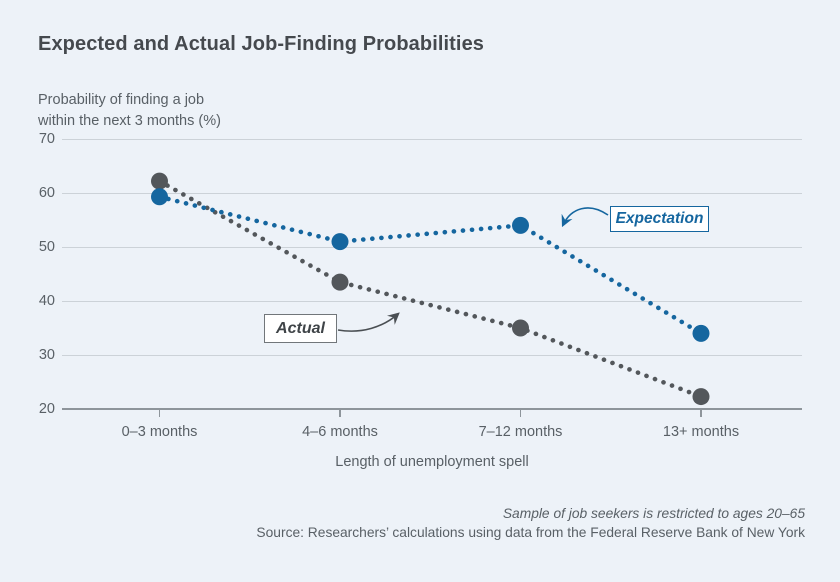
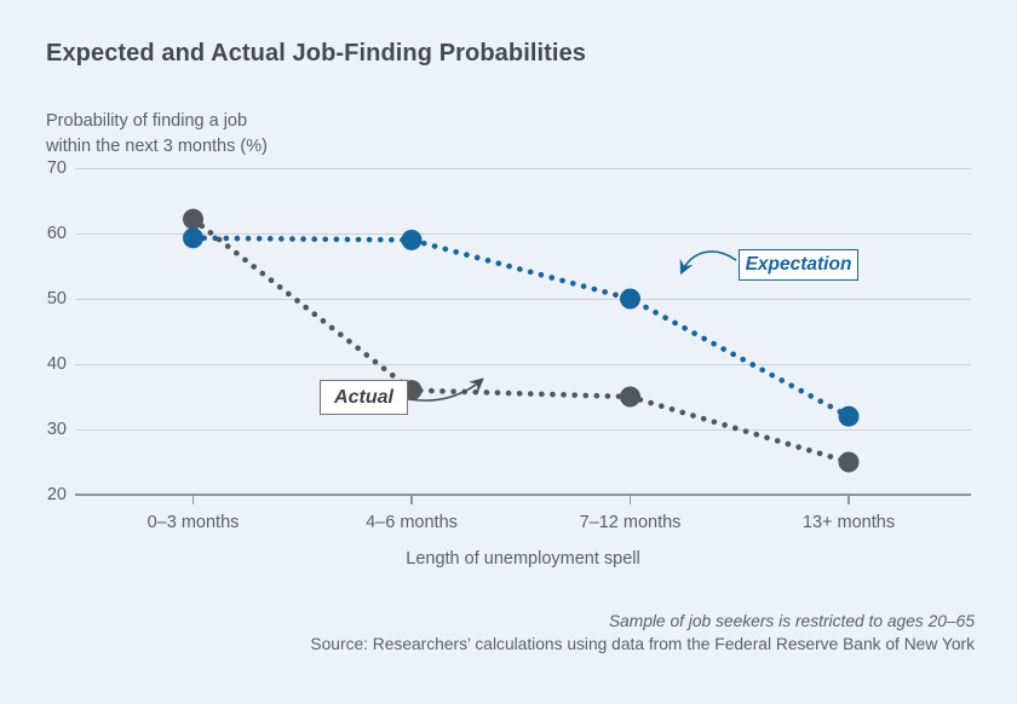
Actual/4–6 months: 44 -> 36
Expectation/4–6 months: 51 -> 59
Expectation/7–12 months: 54 -> 50
Actual/13+ months: 22 -> 25
Expectation/13+ months: 34 -> 32
